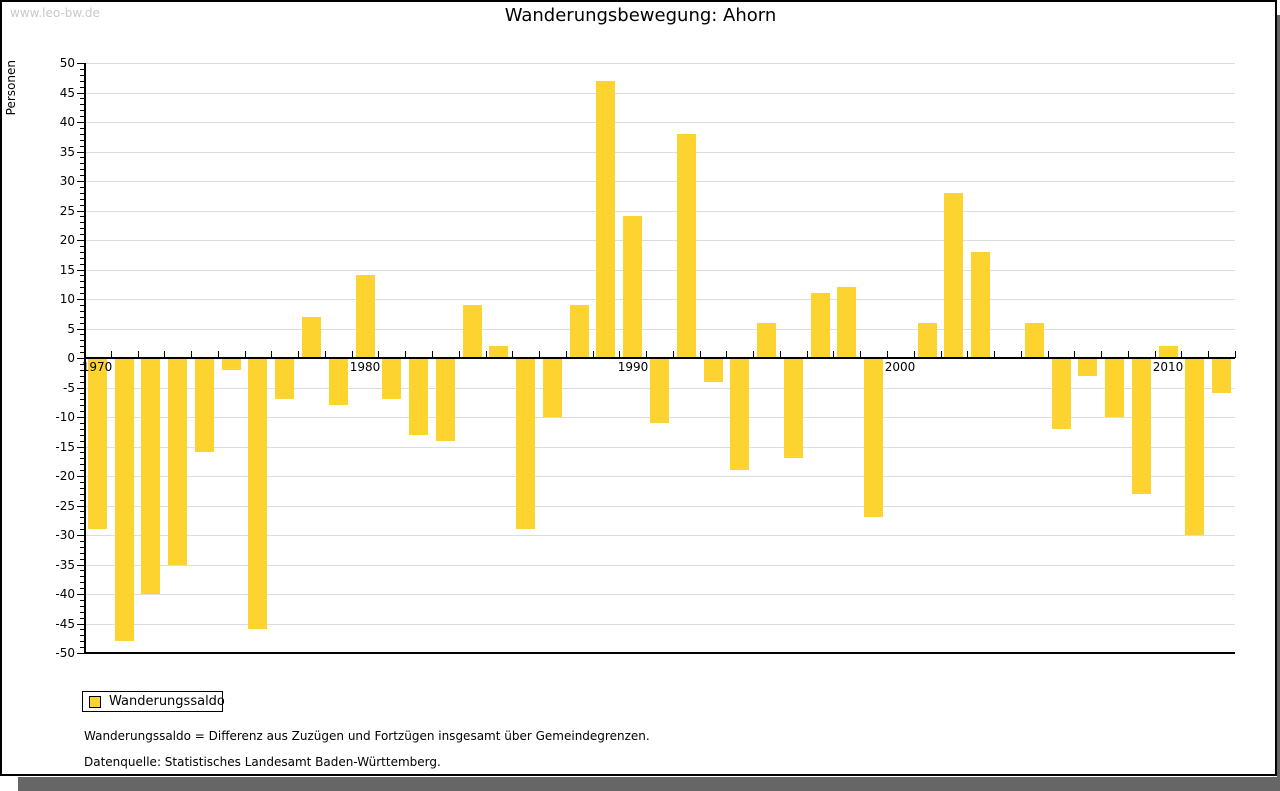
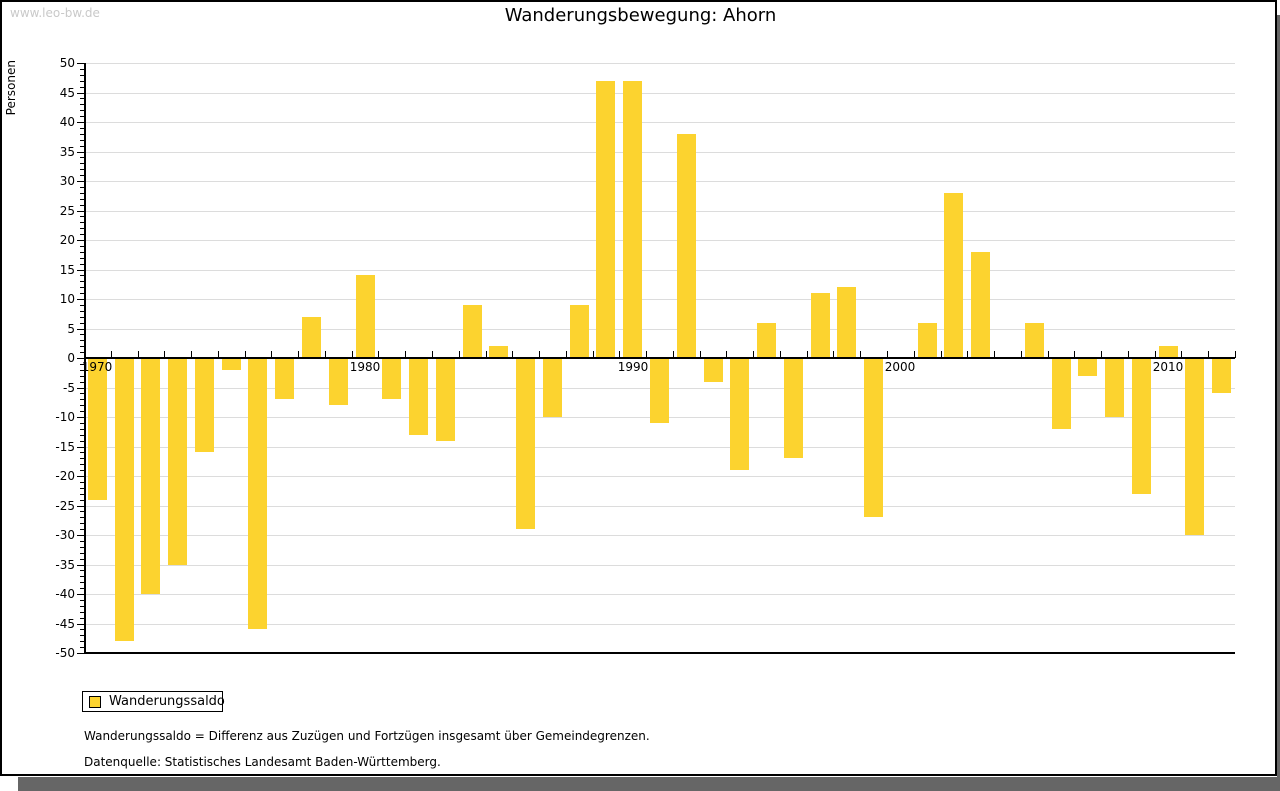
1970: -29 -> -24
1990: 24 -> 47
